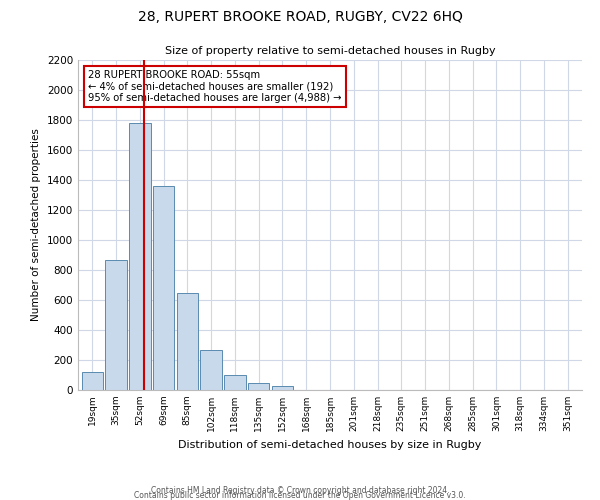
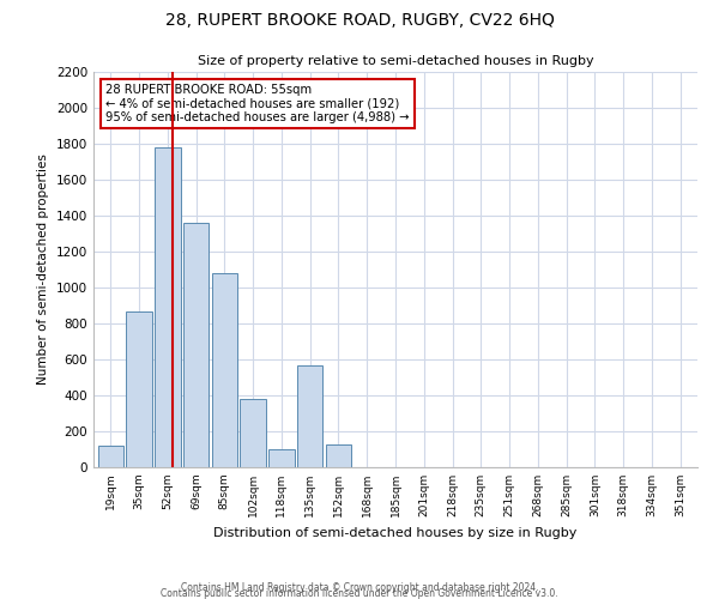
85sqm: 640 -> 1080
102sqm: 270 -> 380
135sqm: 50 -> 570
152sqm: 30 -> 130
